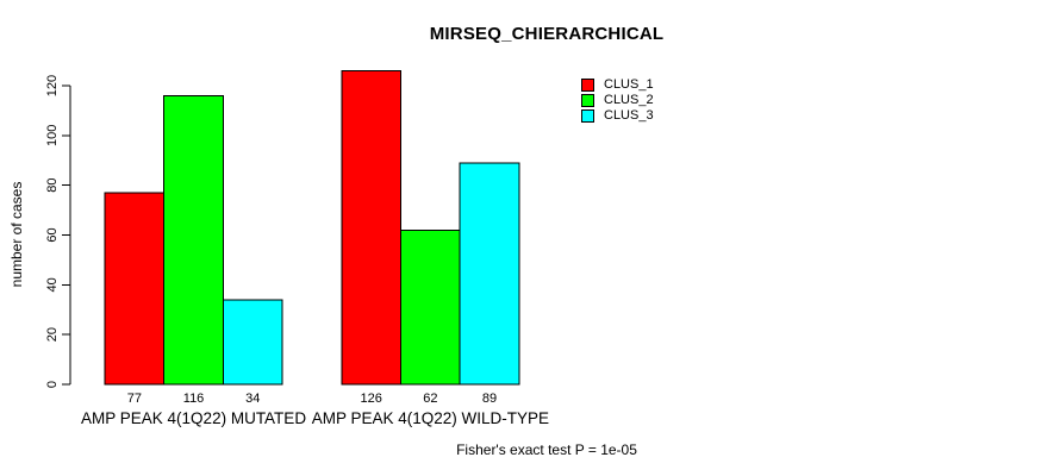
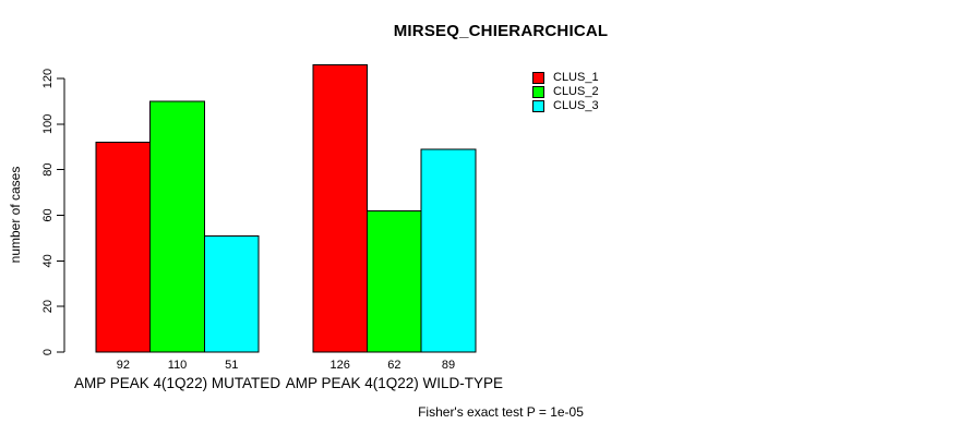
CLUS_1/AMP PEAK 4(1Q22) MUTATED: 77 -> 92
CLUS_2/AMP PEAK 4(1Q22) MUTATED: 116 -> 110
CLUS_3/AMP PEAK 4(1Q22) MUTATED: 34 -> 51
